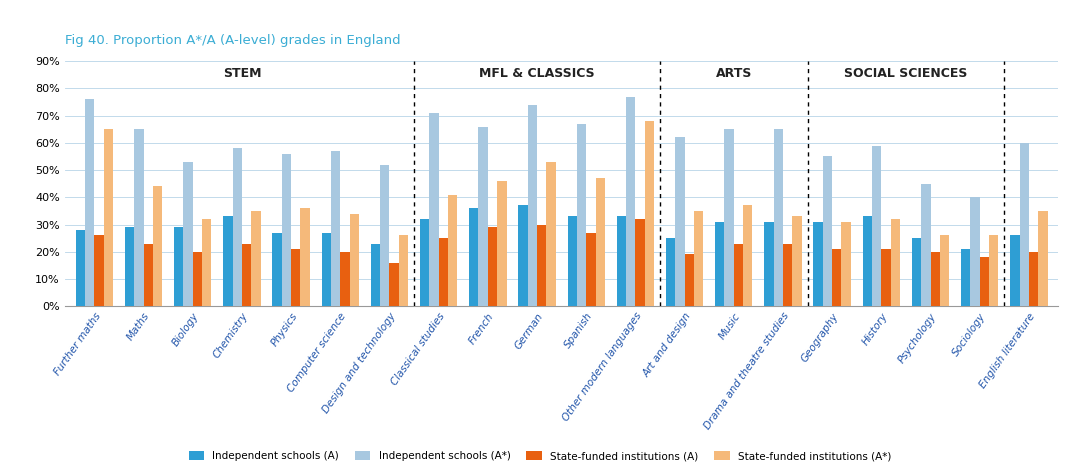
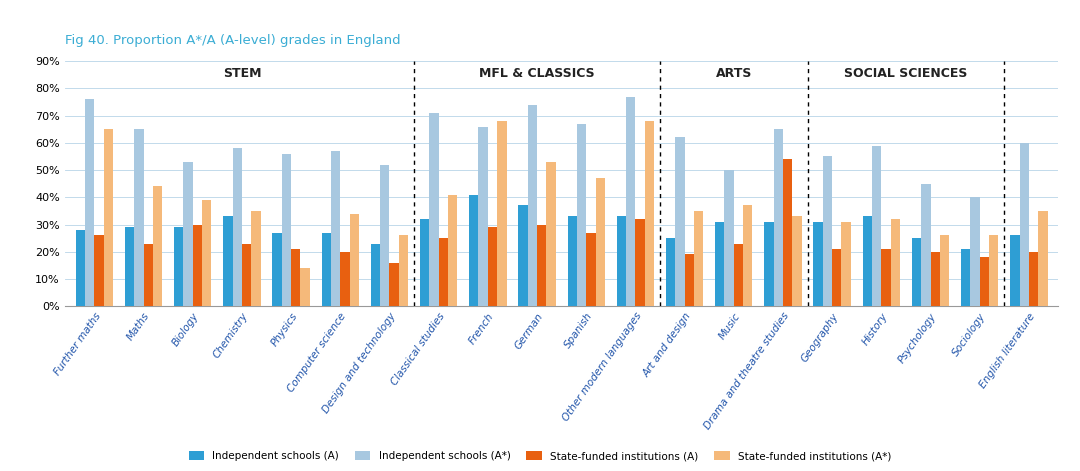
State-funded institutions (A)/Biology: 20% -> 30%
State-funded institutions (A*)/Biology: 32% -> 39%
State-funded institutions (A*)/Physics: 36% -> 14%
Independent schools (A)/French: 36% -> 41%
State-funded institutions (A*)/French: 46% -> 68%
Independent schools (A*)/Music: 65% -> 50%
State-funded institutions (A)/Drama and theatre studies: 23% -> 54%
